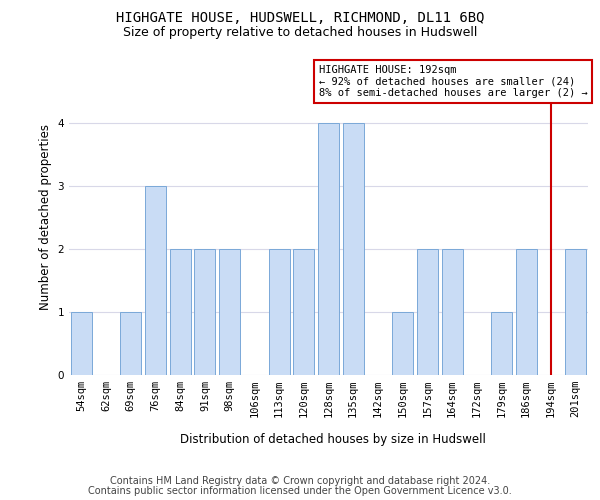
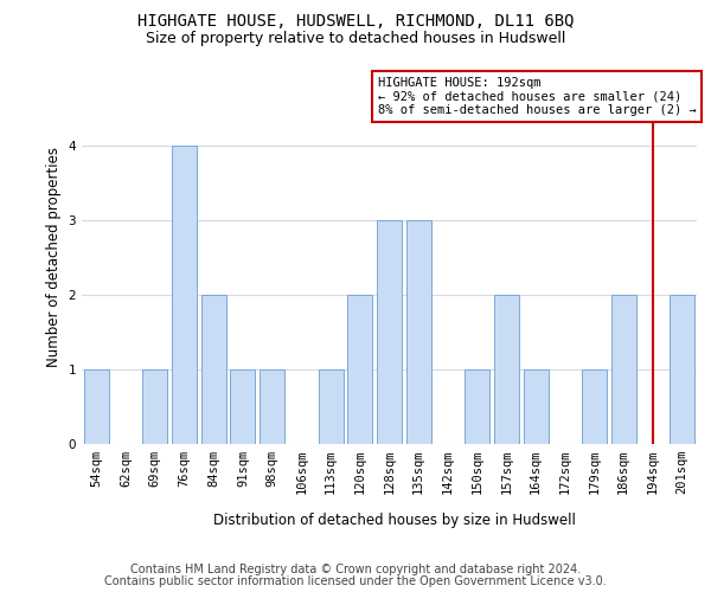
76sqm: 3 -> 4
91sqm: 2 -> 1
98sqm: 2 -> 1
113sqm: 2 -> 1
128sqm: 4 -> 3
135sqm: 4 -> 3
164sqm: 2 -> 1
